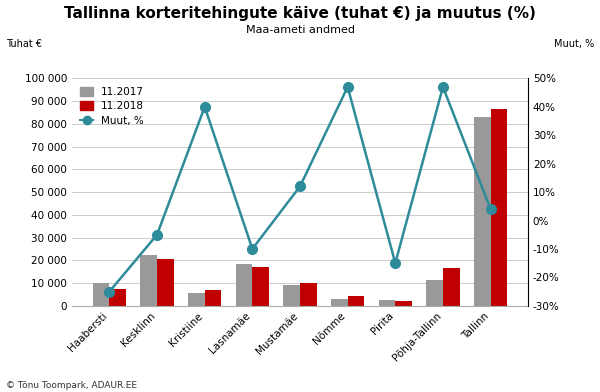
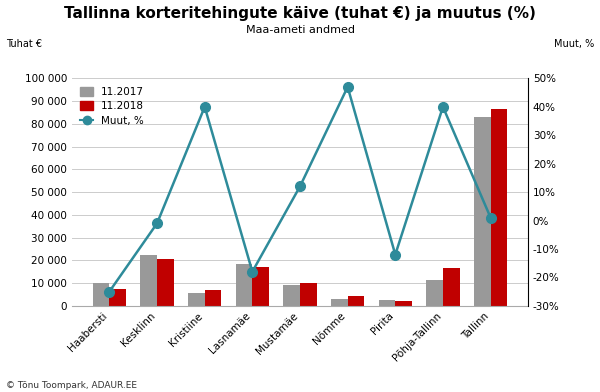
Muut, %/Kesklinn: -5% -> -1%
Muut, %/Lasnamäe: -10% -> -18%
Muut, %/Pirita: -15% -> -12%
Muut, %/Põhja-Tallinn: 47% -> 40%
Muut, %/Tallinn: 4% -> 1%
